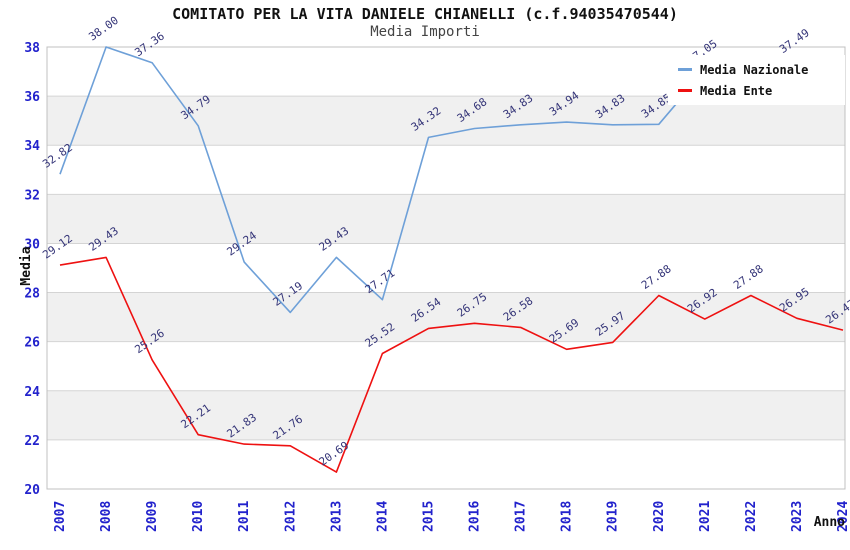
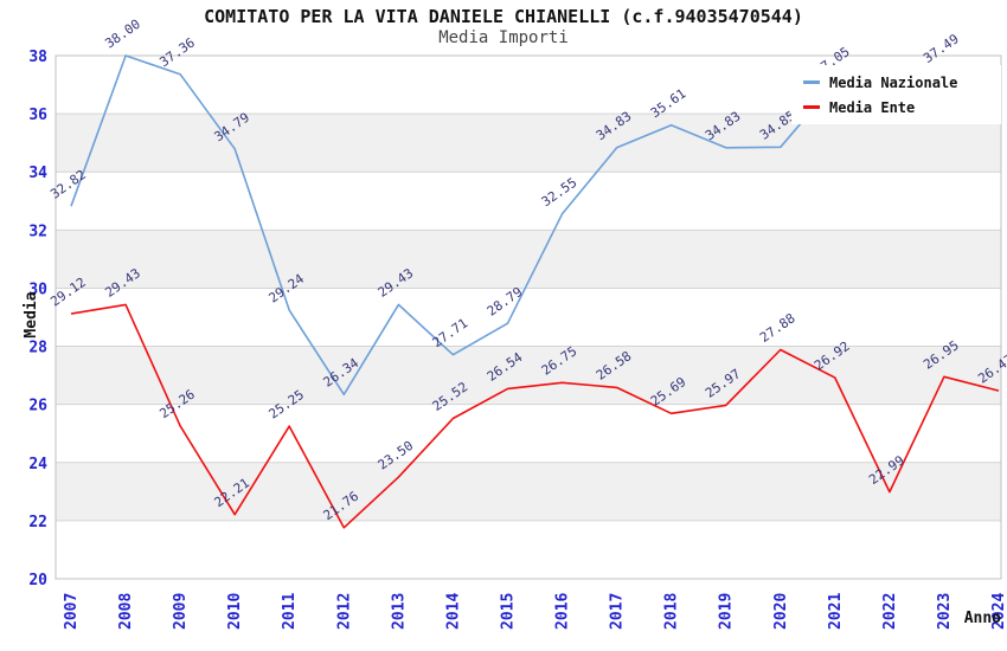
Media Ente/2011: 21.83 -> 25.25
Media Nazionale/2012: 27.19 -> 26.34
Media Ente/2013: 20.69 -> 23.50
Media Nazionale/2015: 34.32 -> 28.79
Media Nazionale/2016: 34.68 -> 32.55
Media Nazionale/2018: 34.94 -> 35.61
Media Ente/2022: 27.88 -> 22.99
